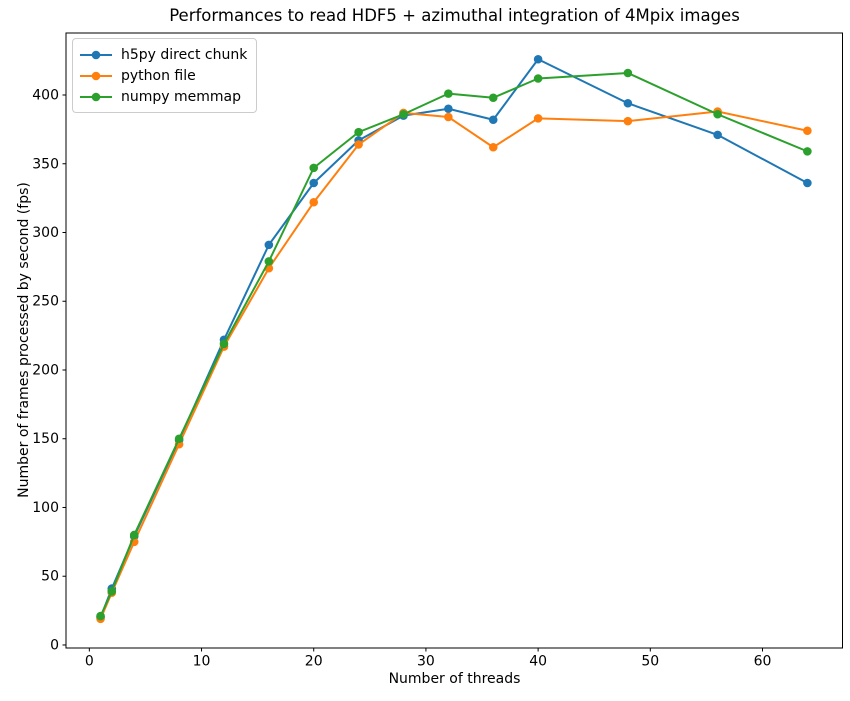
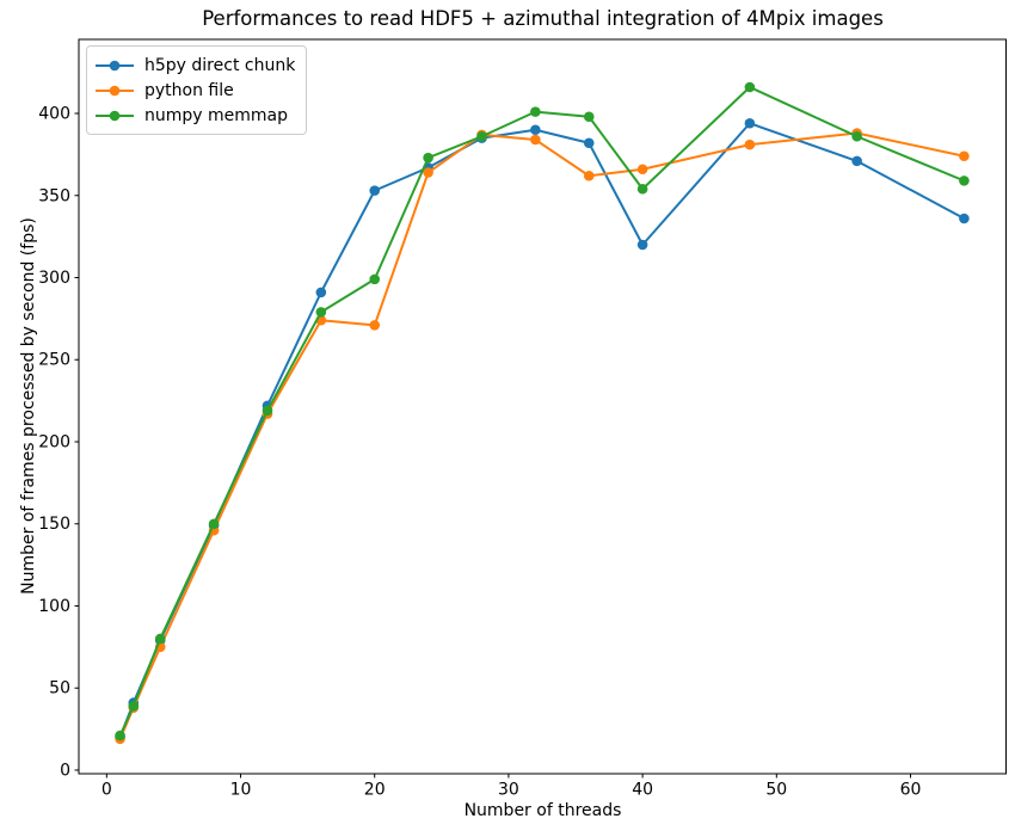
h5py direct chunk/20: 336 -> 353
python file/20: 322 -> 271
numpy memmap/20: 347 -> 299
h5py direct chunk/40: 426 -> 320
python file/40: 383 -> 366
numpy memmap/40: 412 -> 354
